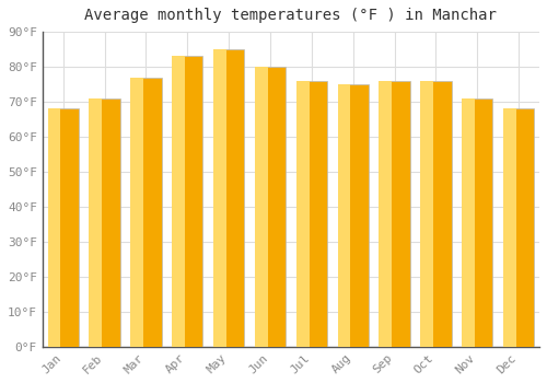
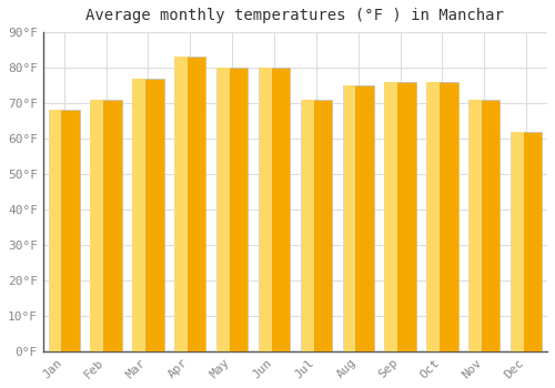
May: 85°F -> 80°F
Jul: 76°F -> 71°F
Dec: 68°F -> 62°F
